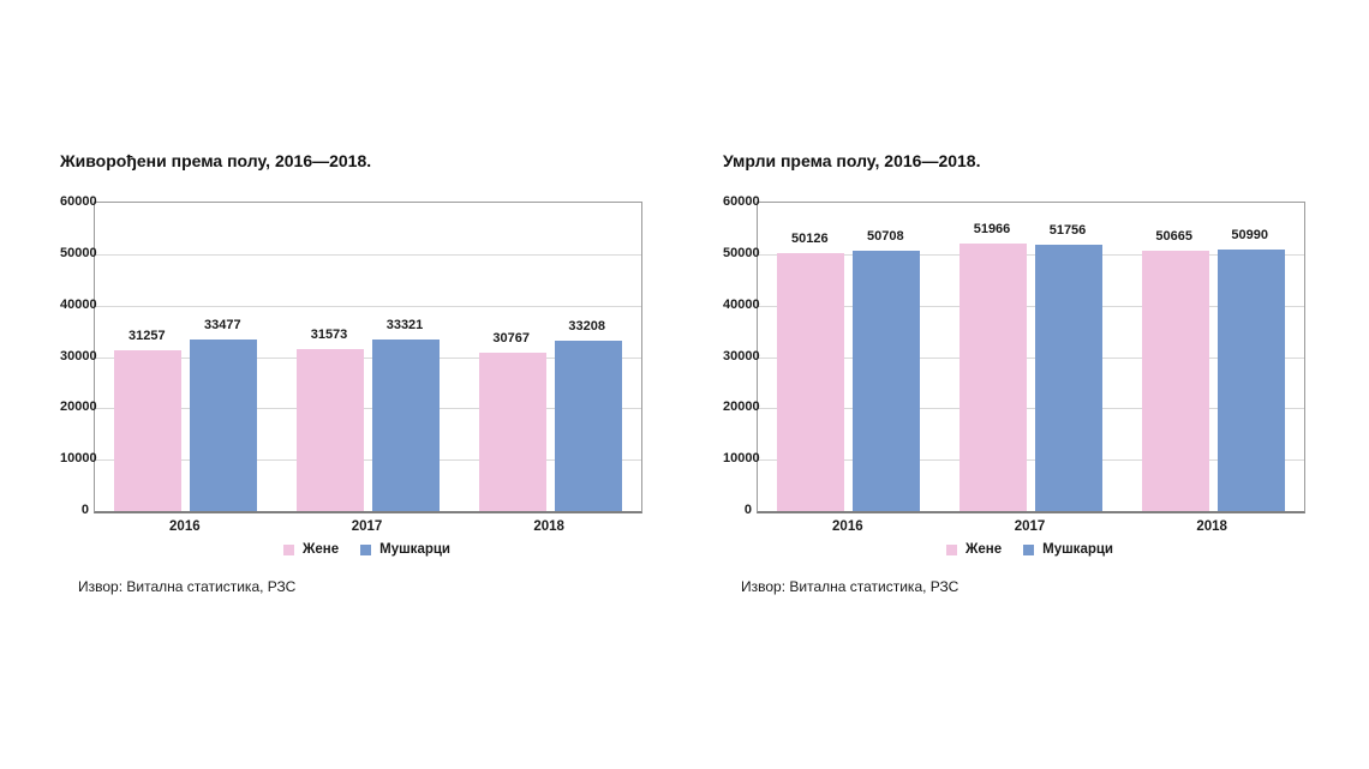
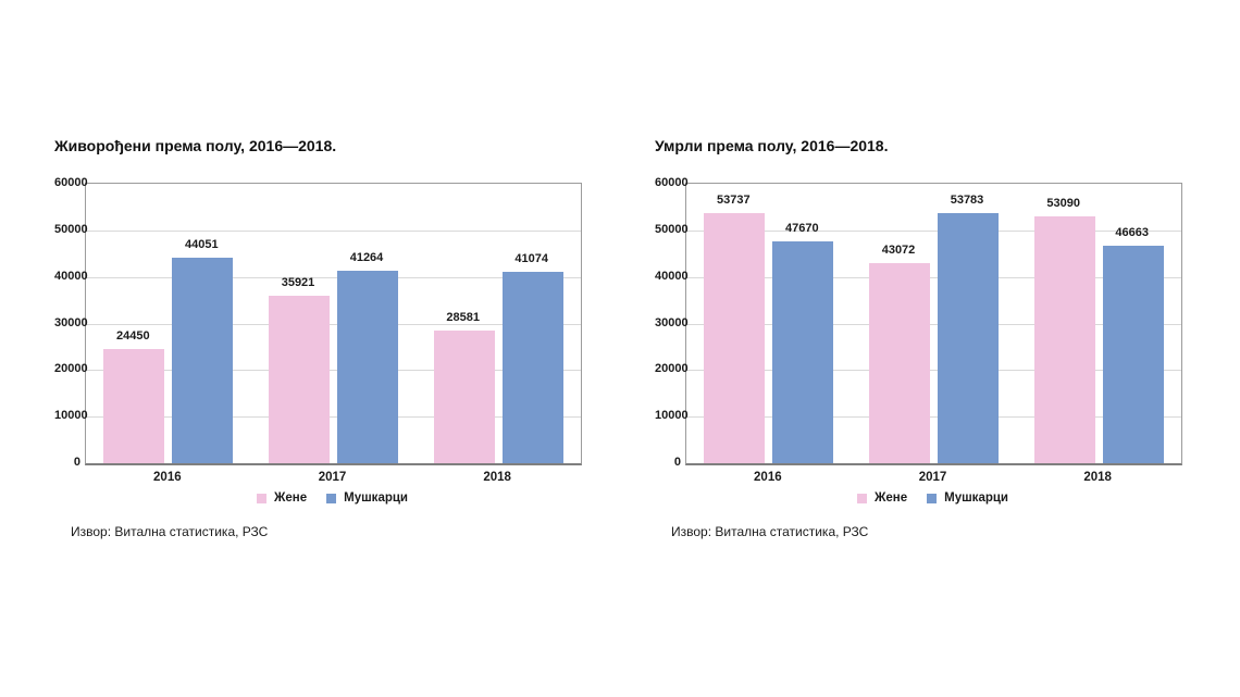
Живорођени према полу, 2016—2018./Жене/2016: 31257 -> 24450
Живорођени према полу, 2016—2018./Мушкарци/2016: 33477 -> 44051
Живорођени према полу, 2016—2018./Жене/2017: 31573 -> 35921
Живорођени према полу, 2016—2018./Мушкарци/2017: 33321 -> 41264
Живорођени према полу, 2016—2018./Жене/2018: 30767 -> 28581
Живорођени према полу, 2016—2018./Мушкарци/2018: 33208 -> 41074
Умрли према полу, 2016—2018./Жене/2016: 50126 -> 53737
Умрли према полу, 2016—2018./Мушкарци/2016: 50708 -> 47670
Умрли према полу, 2016—2018./Жене/2017: 51966 -> 43072
Умрли према полу, 2016—2018./Мушкарци/2017: 51756 -> 53783
Умрли према полу, 2016—2018./Жене/2018: 50665 -> 53090
Умрли према полу, 2016—2018./Мушкарци/2018: 50990 -> 46663
